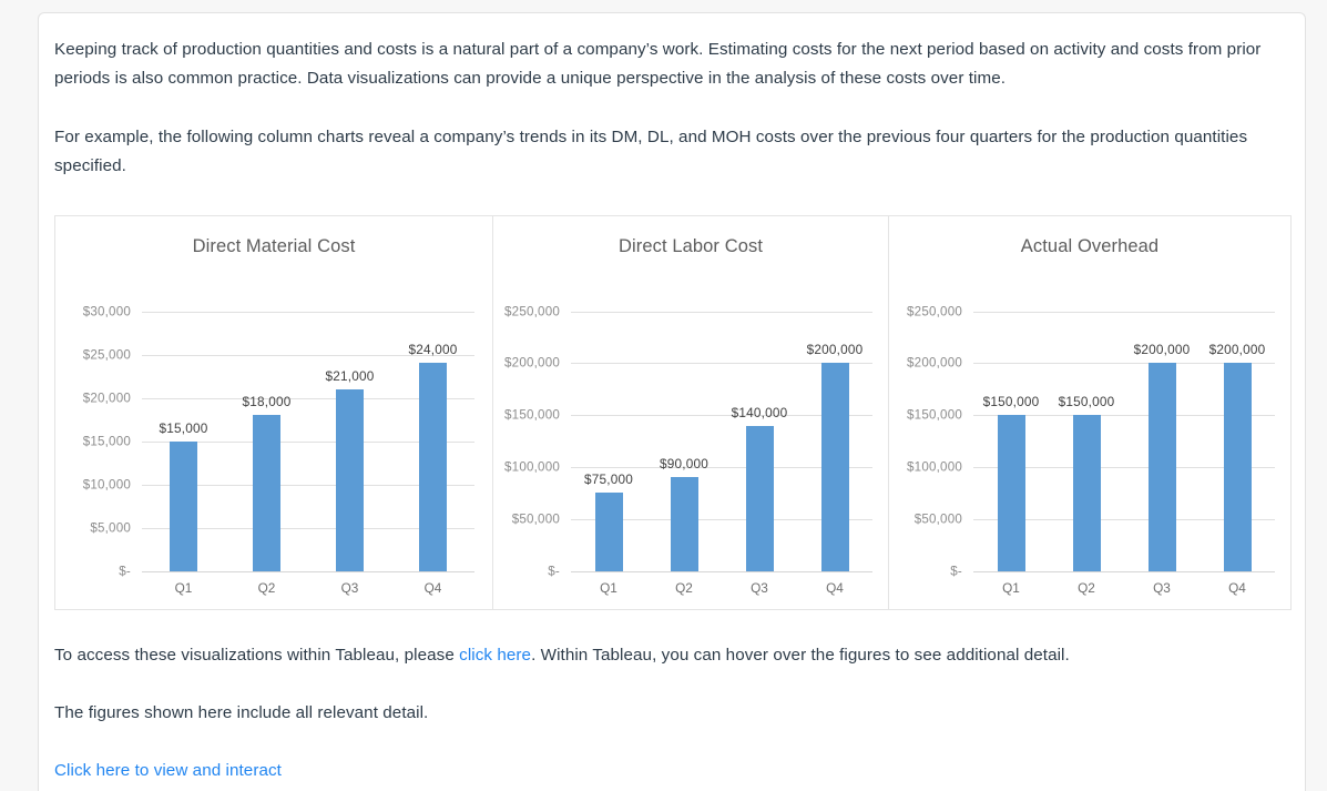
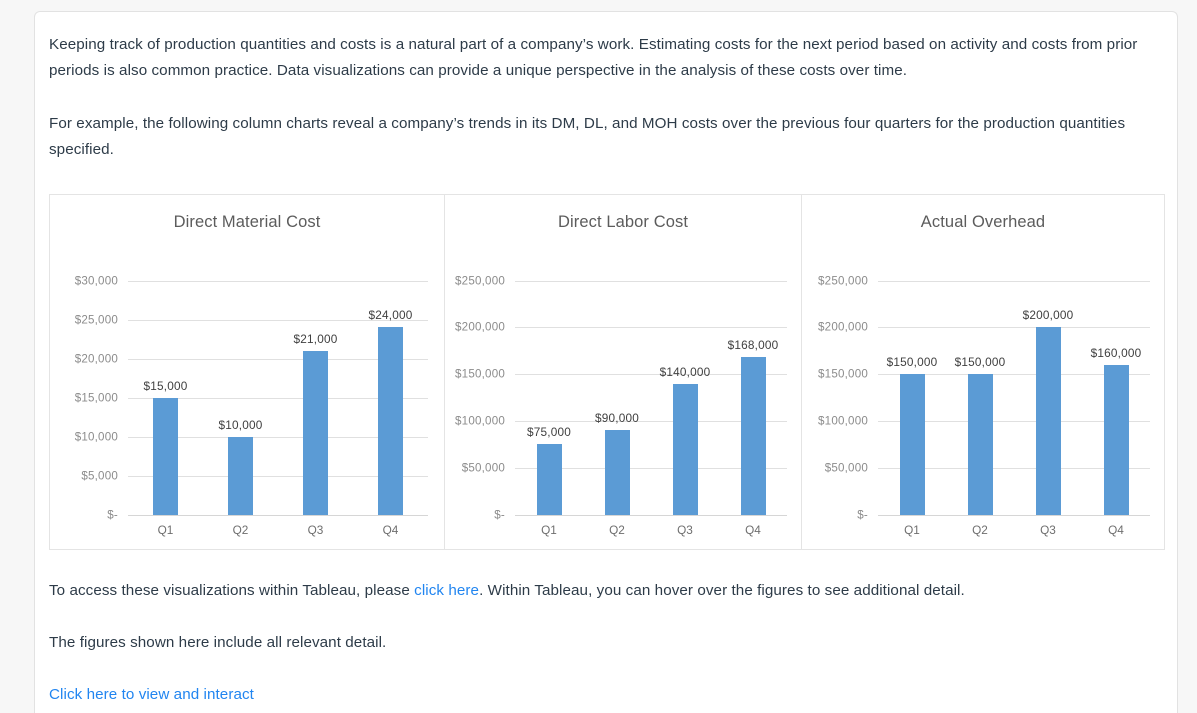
Direct Material Cost/Q2: $18,000 -> $10,000
Direct Labor Cost/Q4: $200,000 -> $168,000
Actual Overhead/Q4: $200,000 -> $160,000
